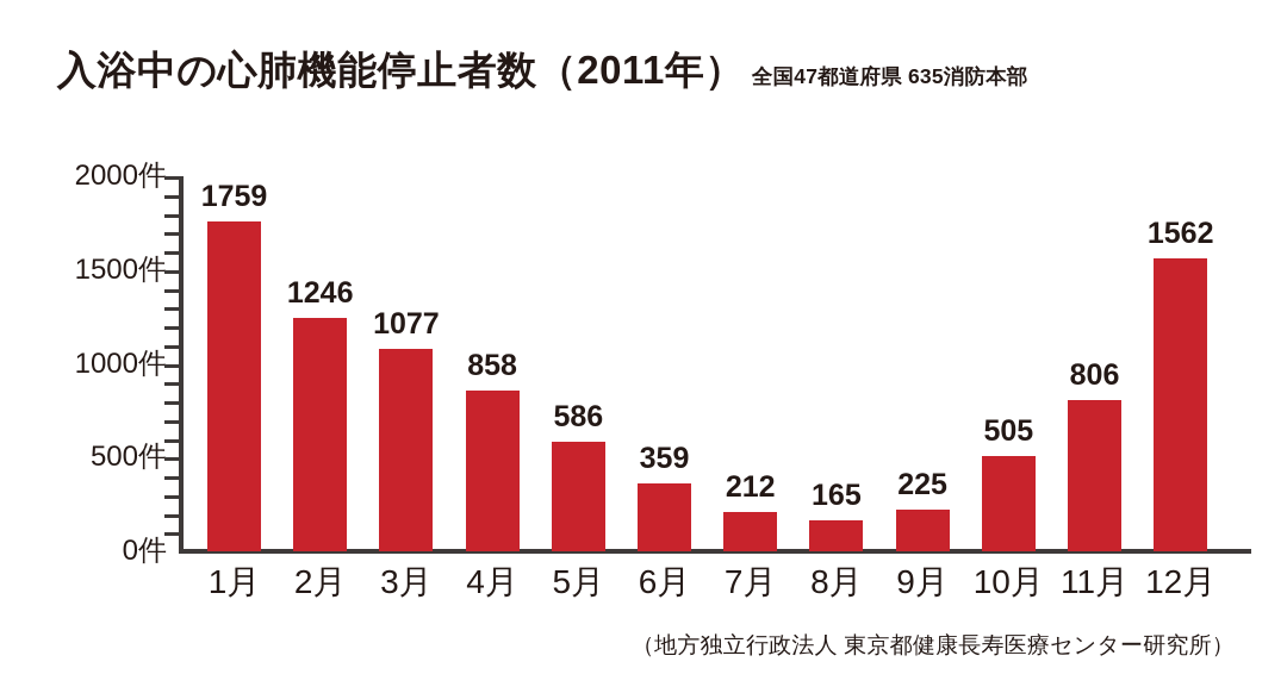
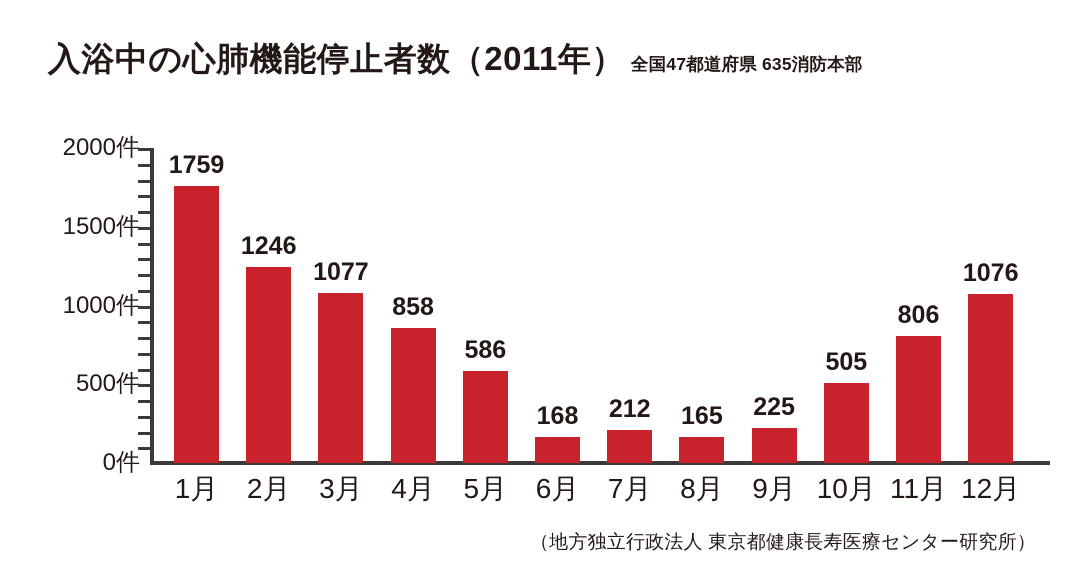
6月: 359 -> 168
12月: 1562 -> 1076
